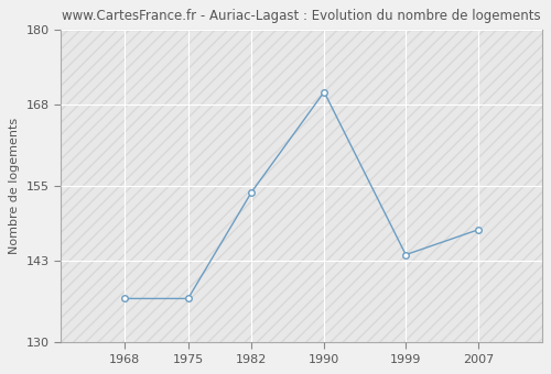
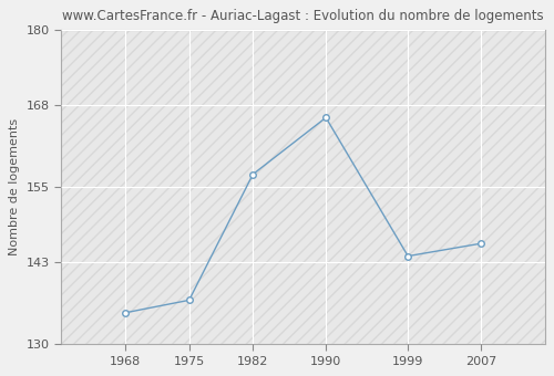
1968: 137 -> 135
1982: 154 -> 157
1990: 170 -> 166
2007: 148 -> 146
